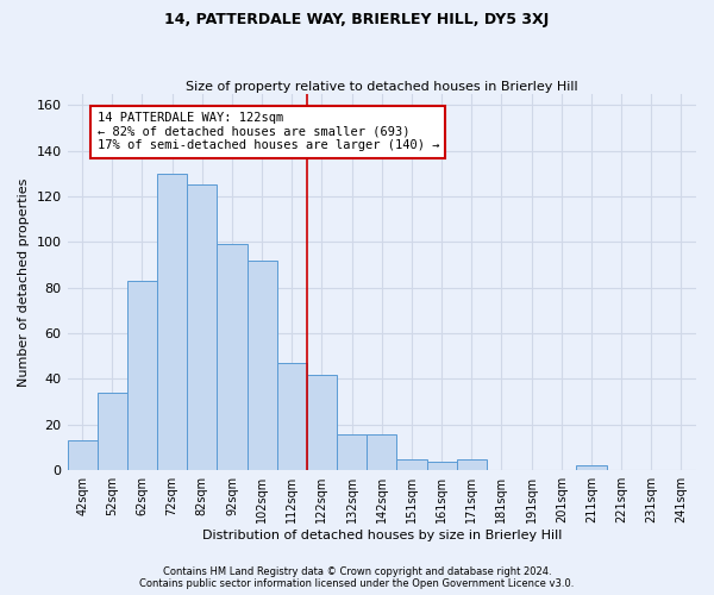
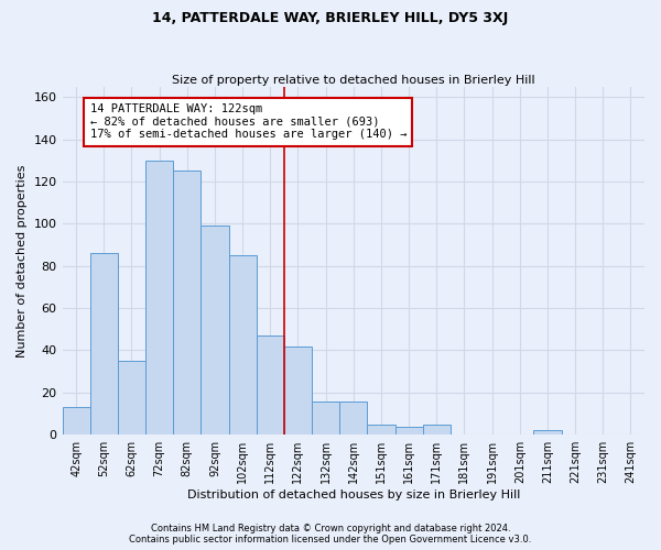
52sqm: 34 -> 86
62sqm: 83 -> 35
102sqm: 92 -> 85
